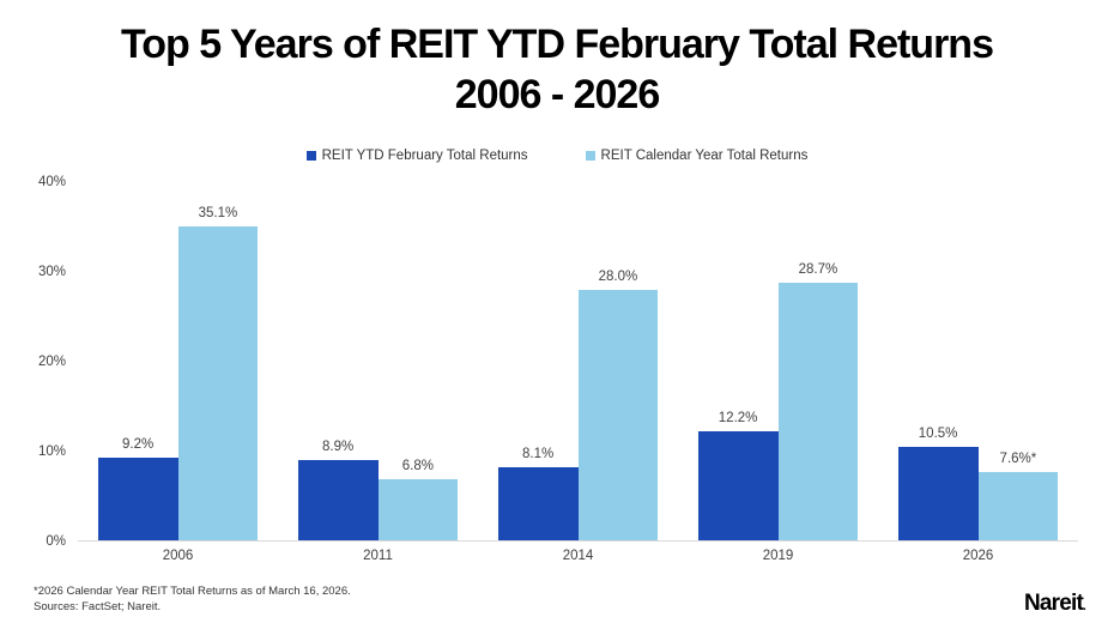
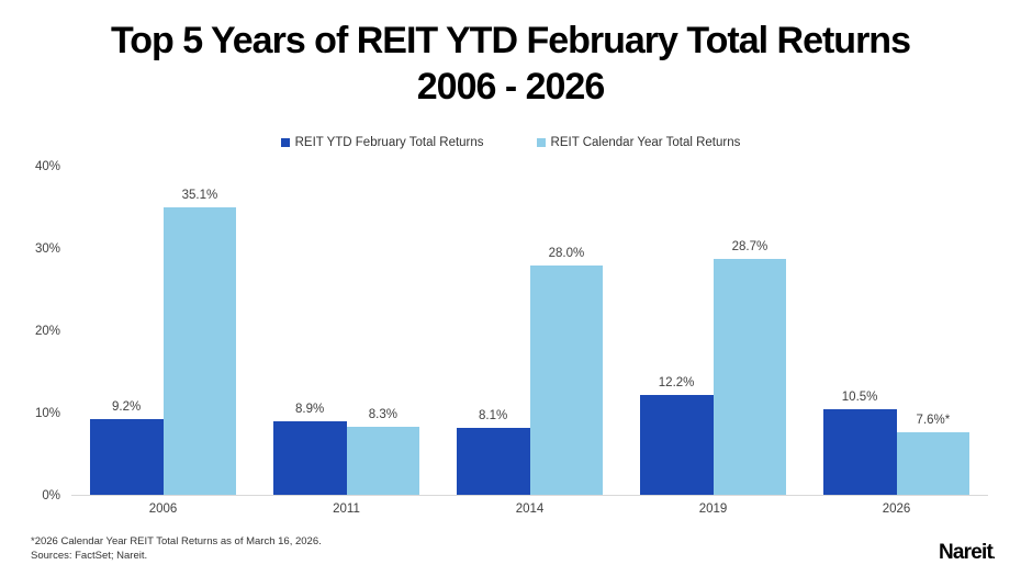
REIT Calendar Year Total Returns/2011: 6.8% -> 8.3%
